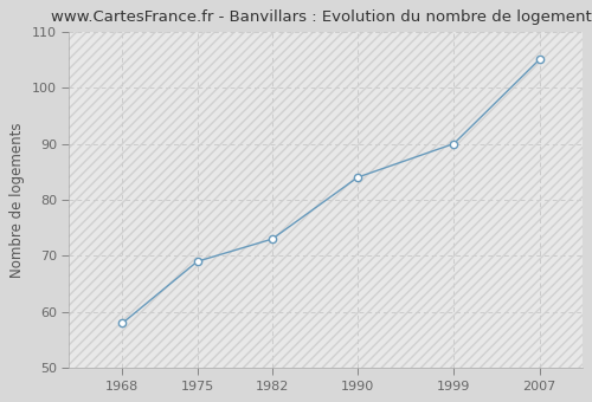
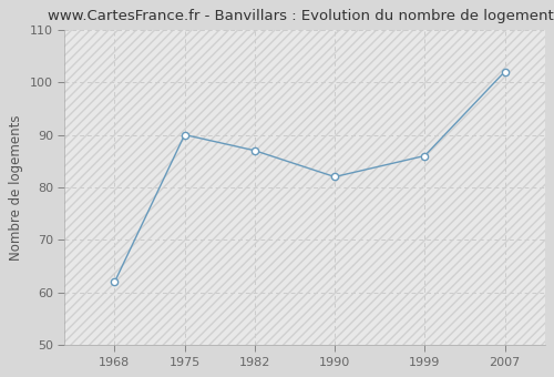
1968: 58 -> 62
1975: 69 -> 90
1982: 73 -> 87
1990: 84 -> 82
1999: 90 -> 86
2007: 105 -> 102
